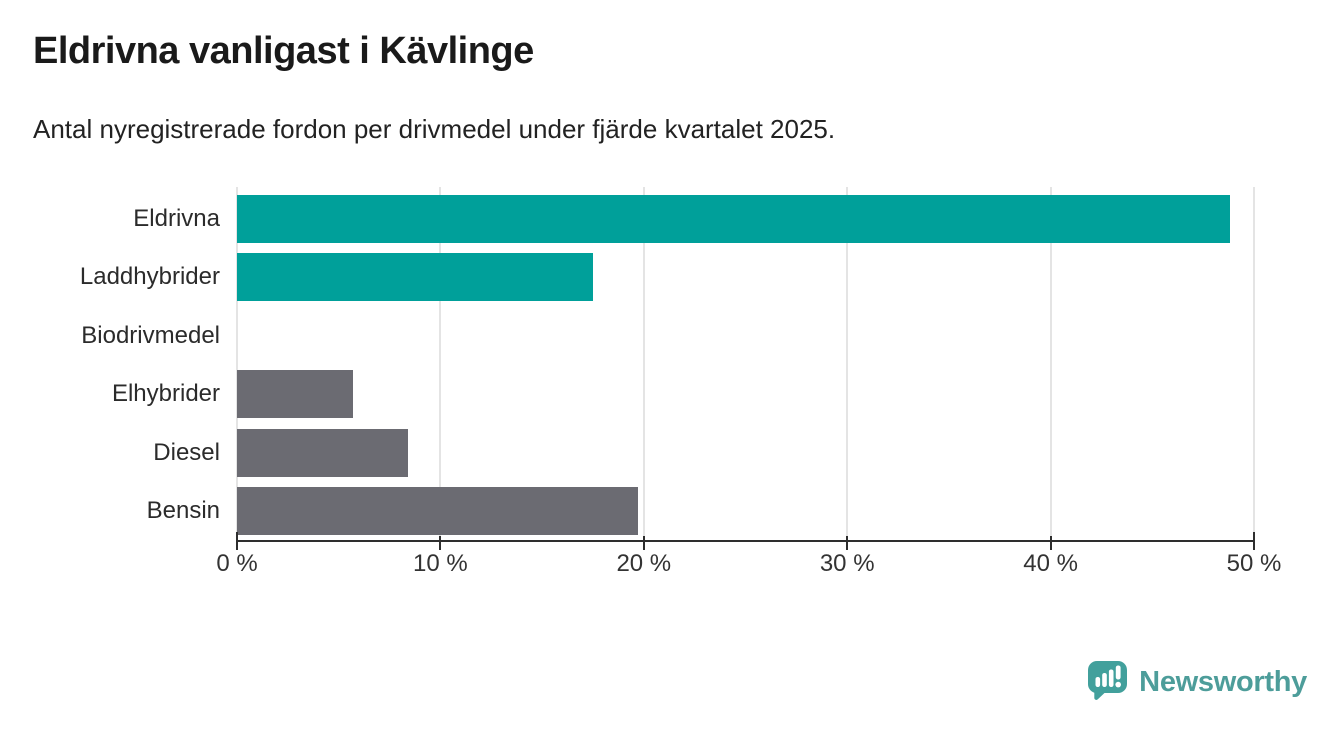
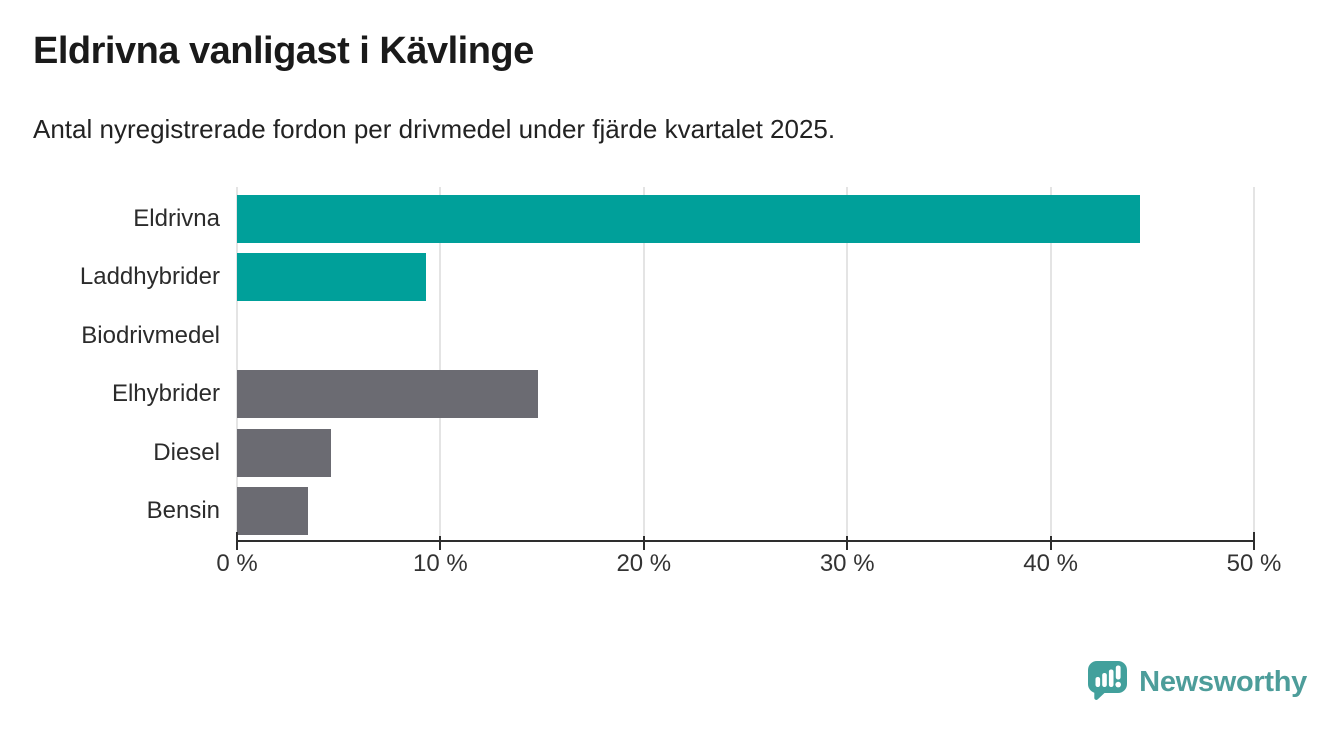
Eldrivna: 48.8% -> 44.4%
Laddhybrider: 17.5% -> 9.3%
Elhybrider: 5.7% -> 14.8%
Diesel: 8.4% -> 4.6%
Bensin: 19.7% -> 3.5%
